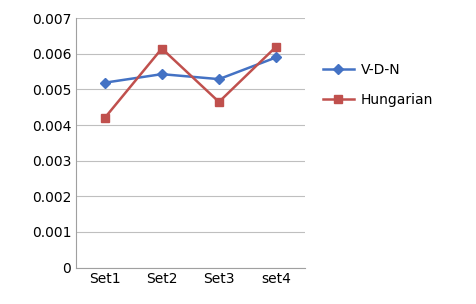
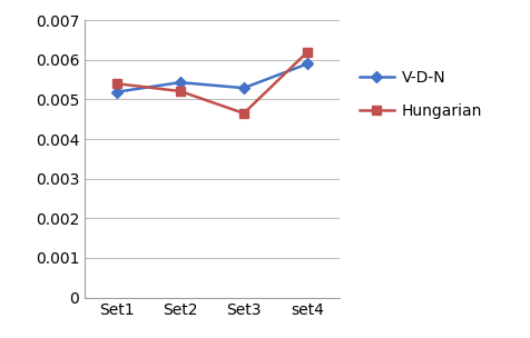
Hungarian/Set1: 0.00420 -> 0.00540
Hungarian/Set2: 0.00615 -> 0.00521
